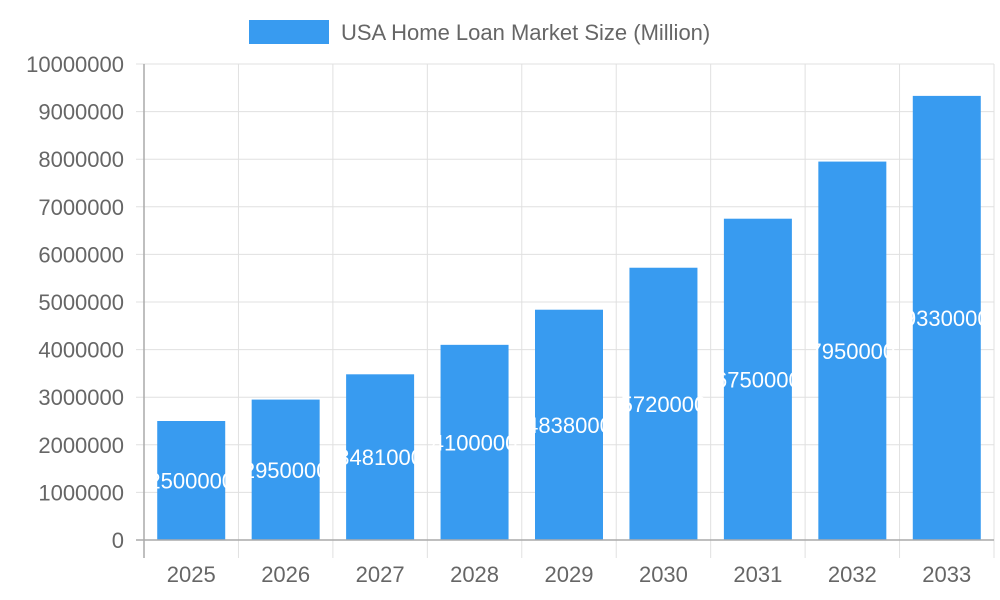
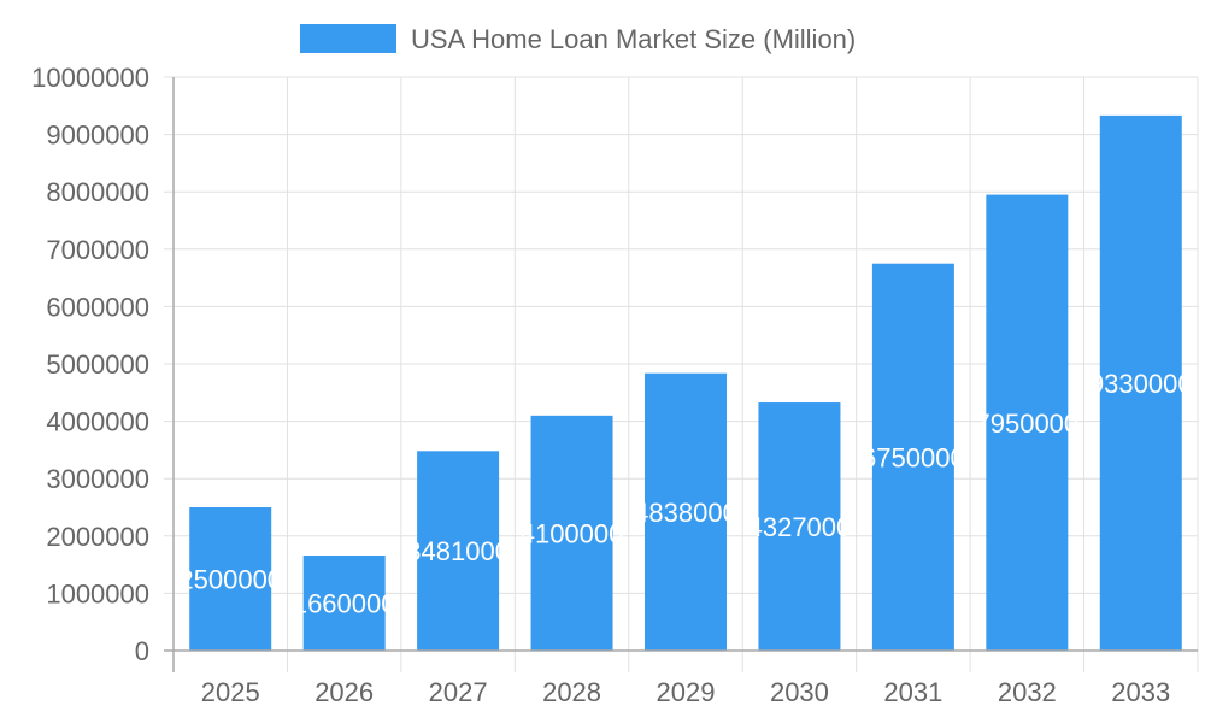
2026: 2950000 -> 1660000
2030: 5720000 -> 4327000
